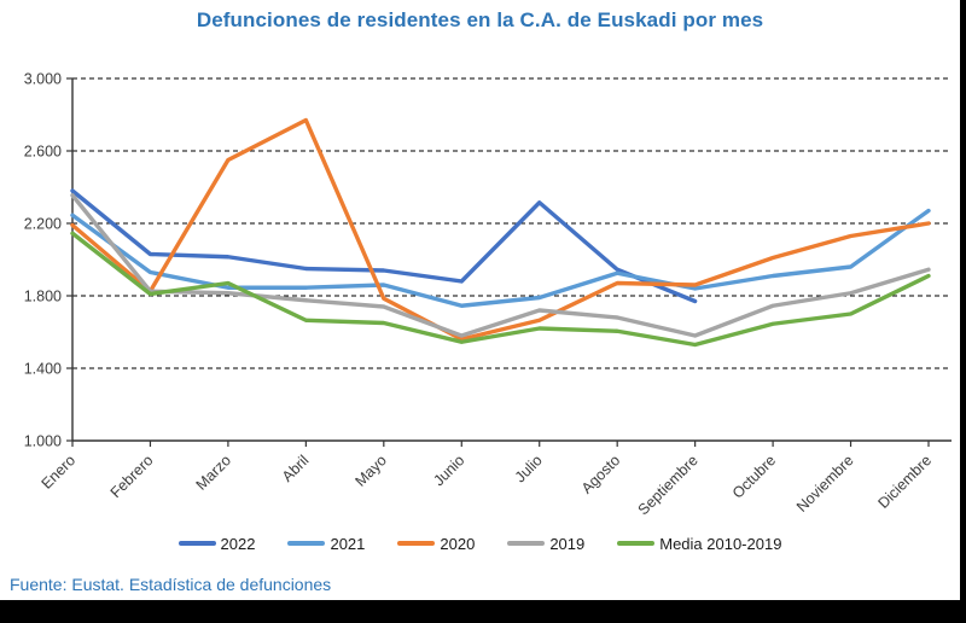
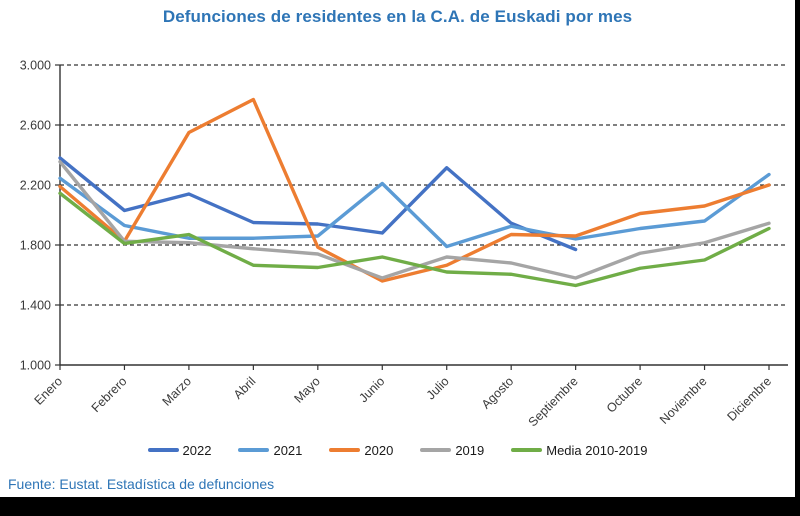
2022/Marzo: 2020 -> 2140
2021/Junio: 1740 -> 2210
Media 2010-2019/Junio: 1540 -> 1720
2020/Noviembre: 2130 -> 2060
